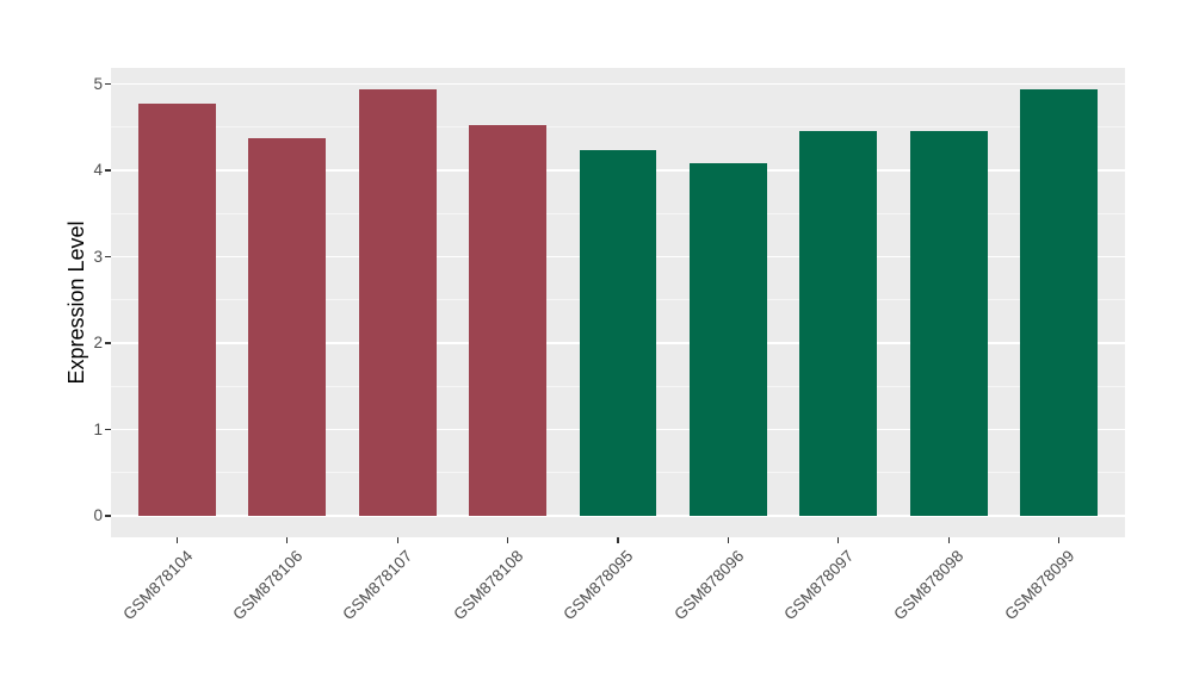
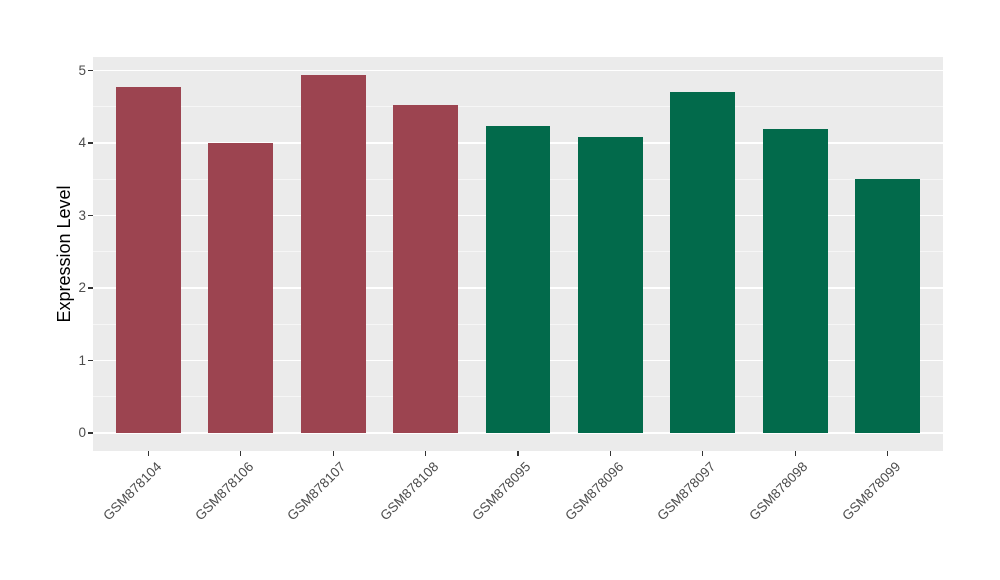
GSM878106: 4.4 -> 4.0
GSM878097: 4.5 -> 4.7
GSM878098: 4.5 -> 4.2
GSM878099: 4.9 -> 3.5
